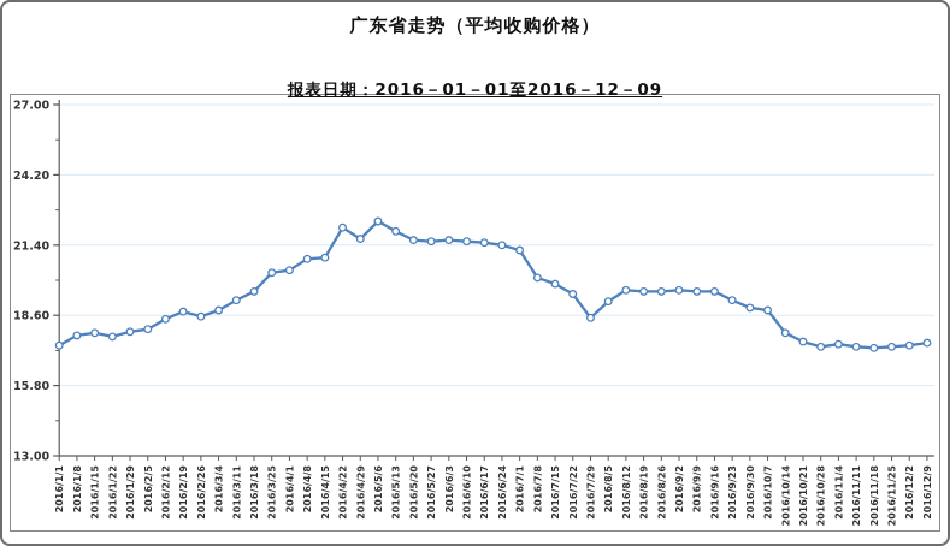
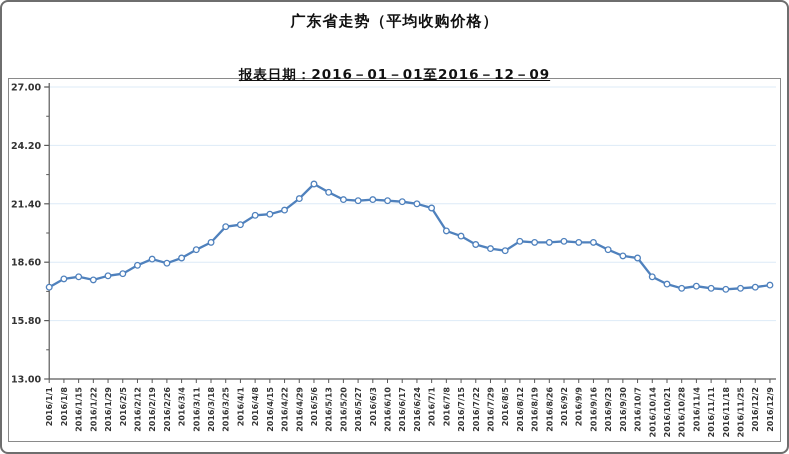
2016/4/22: 22.1 -> 21.1
2016/7/29: 18.5 -> 19.2
